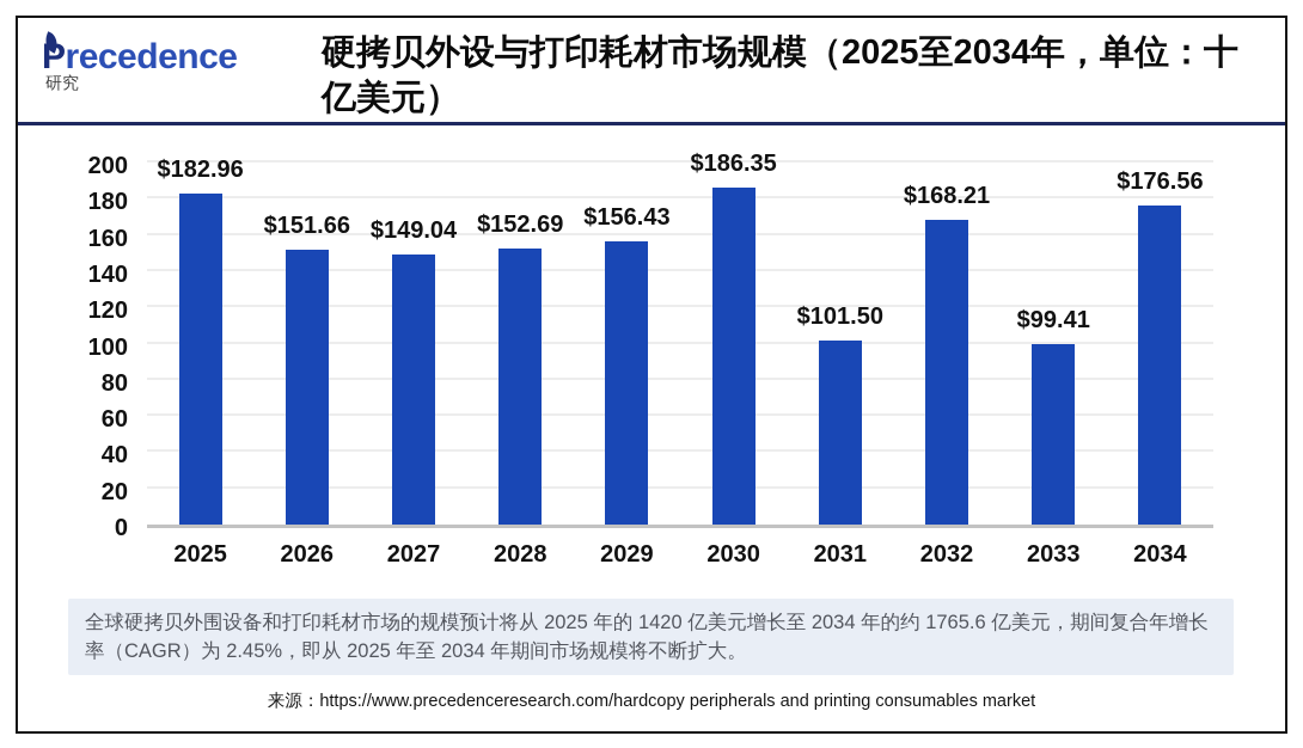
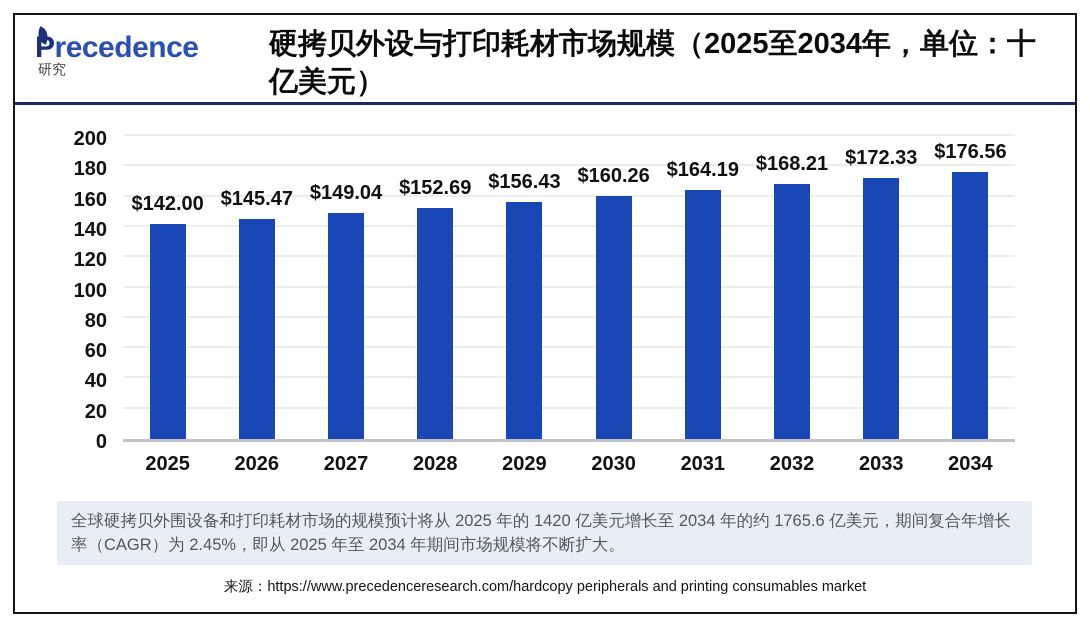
2025: $182.96 -> $142.00
2026: $151.66 -> $145.47
2030: $186.35 -> $160.26
2031: $101.50 -> $164.19
2033: $99.41 -> $172.33
